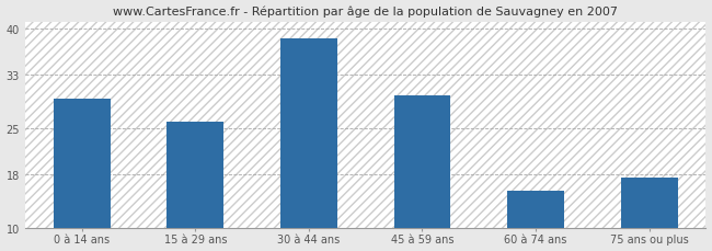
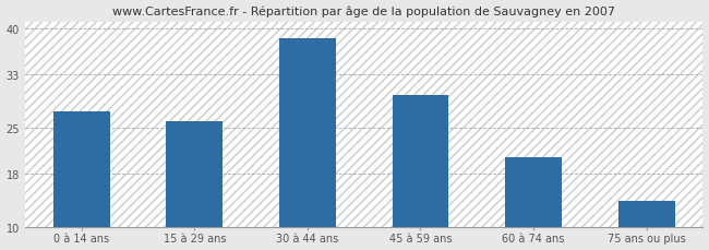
0 à 14 ans: 29.4 -> 27.5
60 à 74 ans: 15.6 -> 20.5
75 ans ou plus: 17.6 -> 14.0
